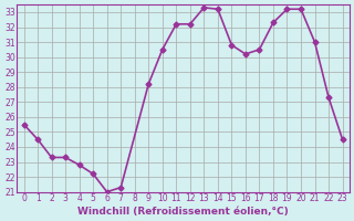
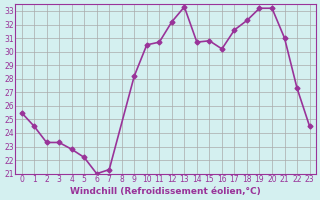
11: 32.2 -> 30.7
14: 33.2 -> 30.7
17: 30.5 -> 31.6
